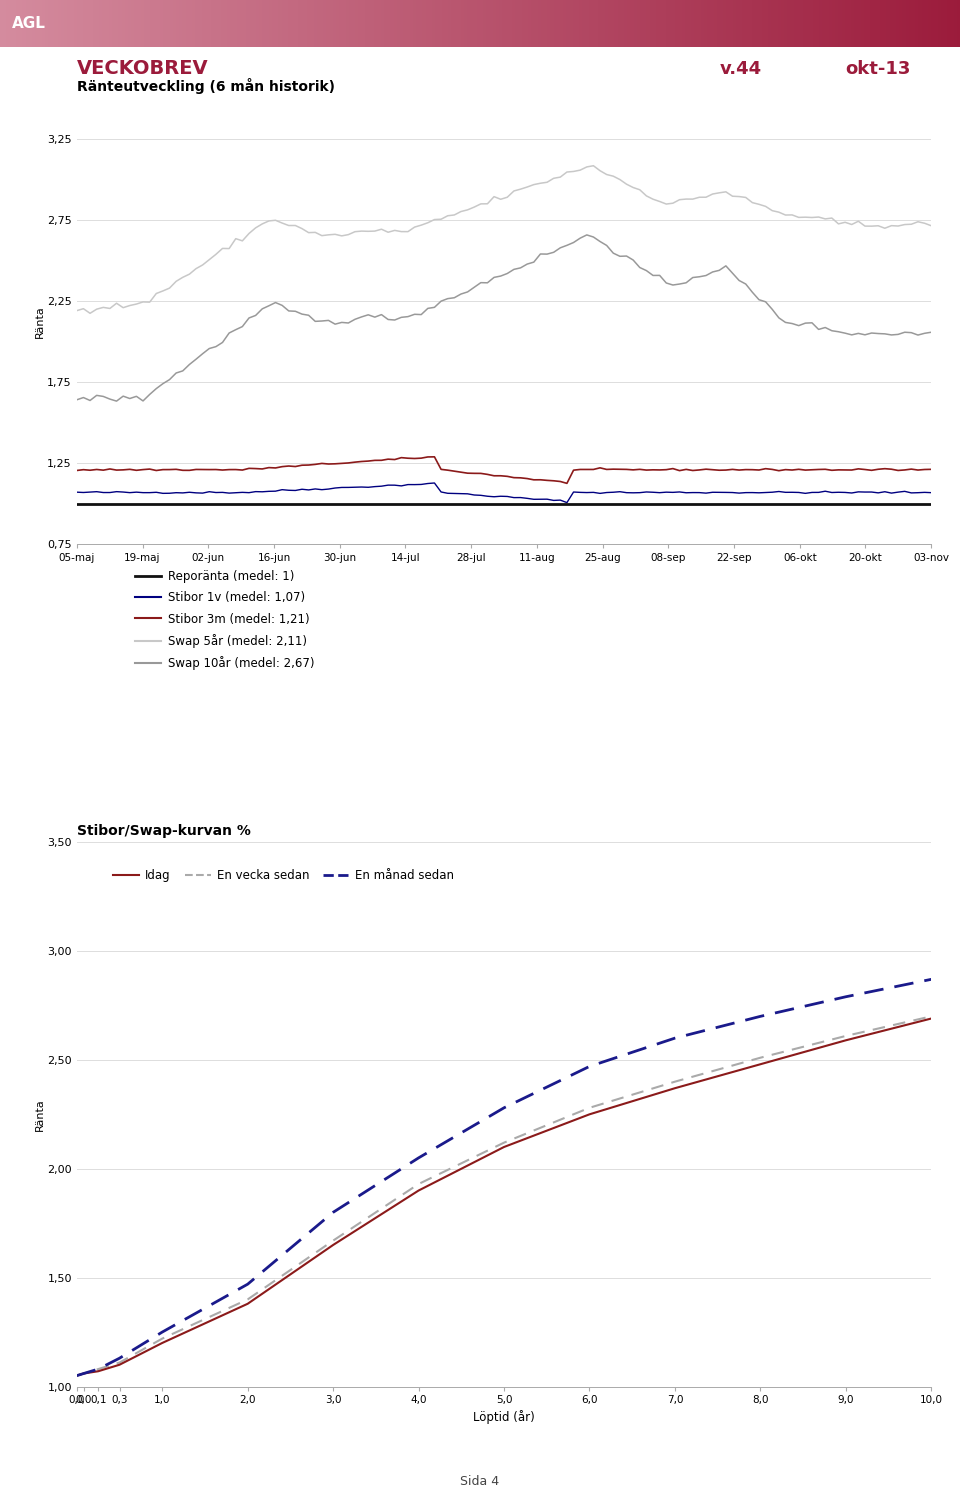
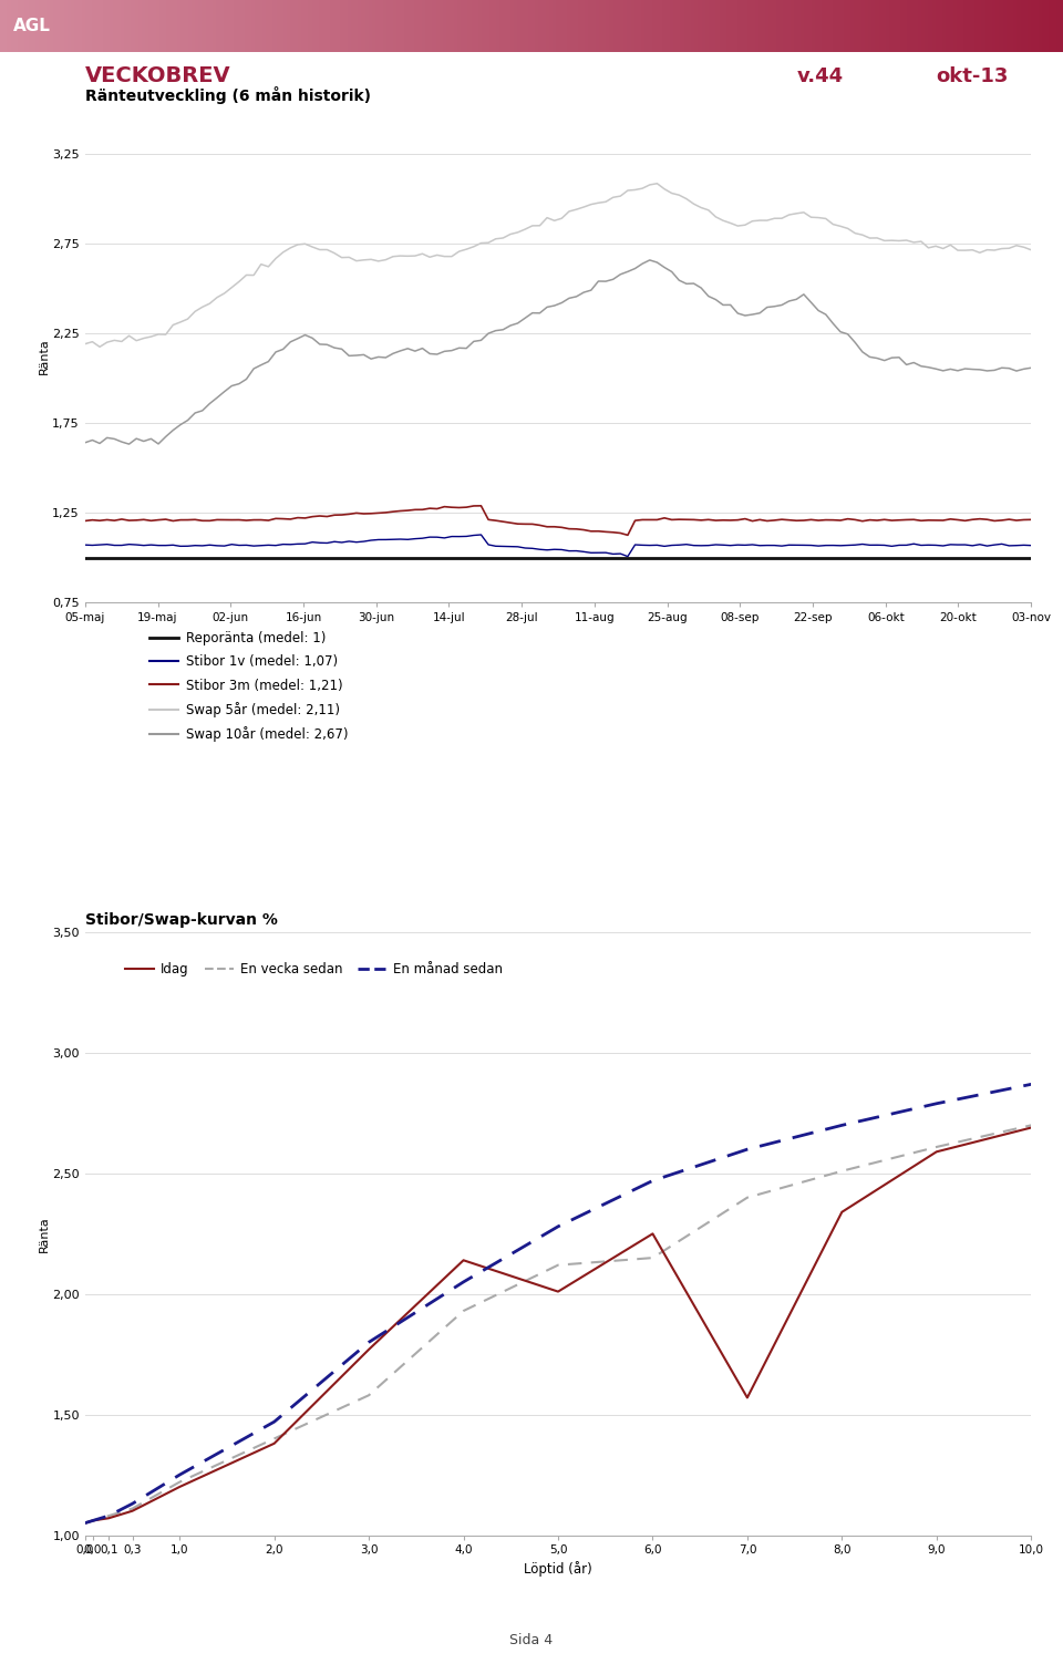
Stibor/Swap-kurvan %/Idag/3,0: 1,65 -> 1,77
Stibor/Swap-kurvan %/En vecka sedan/3,0: 1,67 -> 1,58
Stibor/Swap-kurvan %/Idag/4,0: 1,90 -> 2,14
Stibor/Swap-kurvan %/Idag/5,0: 2,10 -> 2,01
Stibor/Swap-kurvan %/En vecka sedan/6,0: 2,28 -> 2,15
Stibor/Swap-kurvan %/Idag/7,0: 2,37 -> 1,57
Stibor/Swap-kurvan %/Idag/8,0: 2,48 -> 2,34
